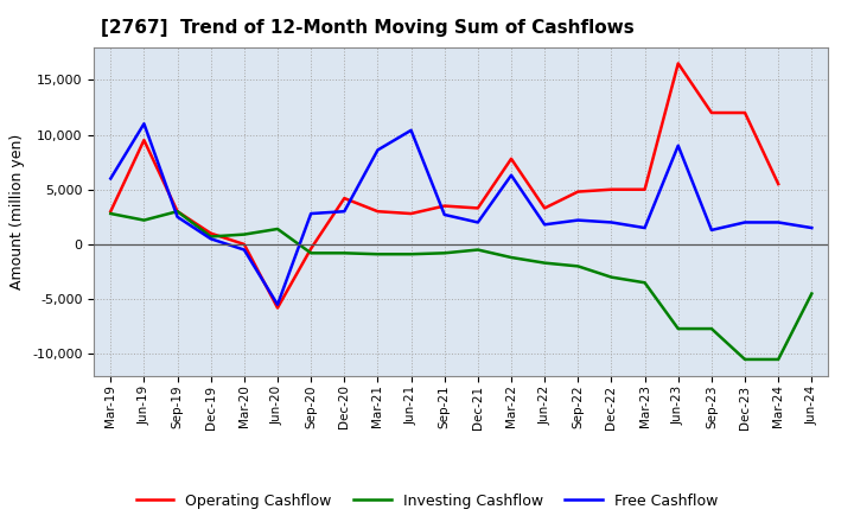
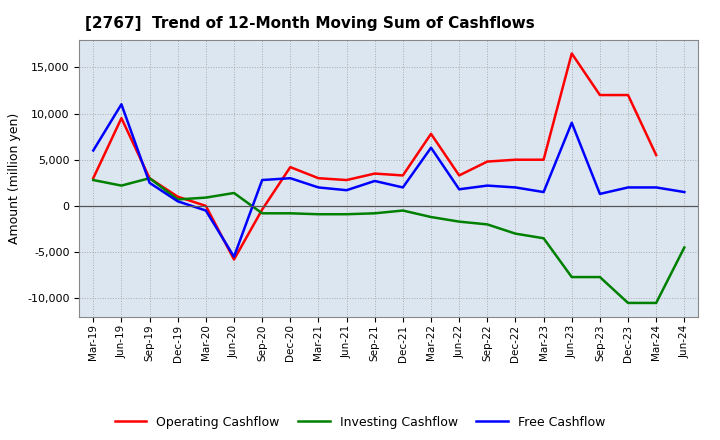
Free Cashflow/Mar-21: 8,600 -> 2,000
Free Cashflow/Jun-21: 10,400 -> 1,700
